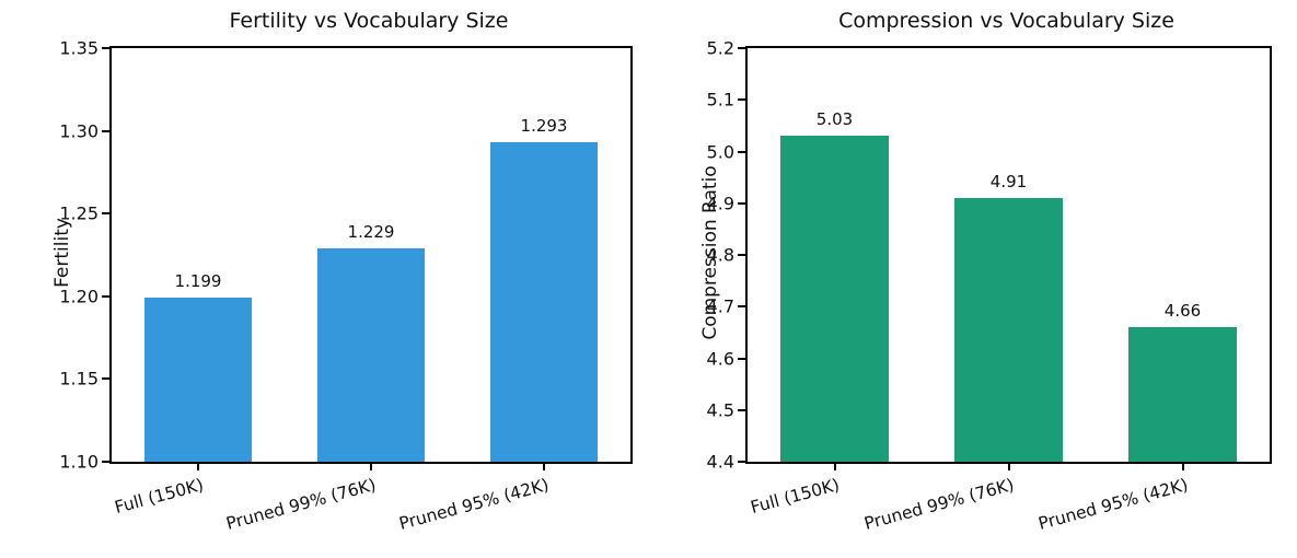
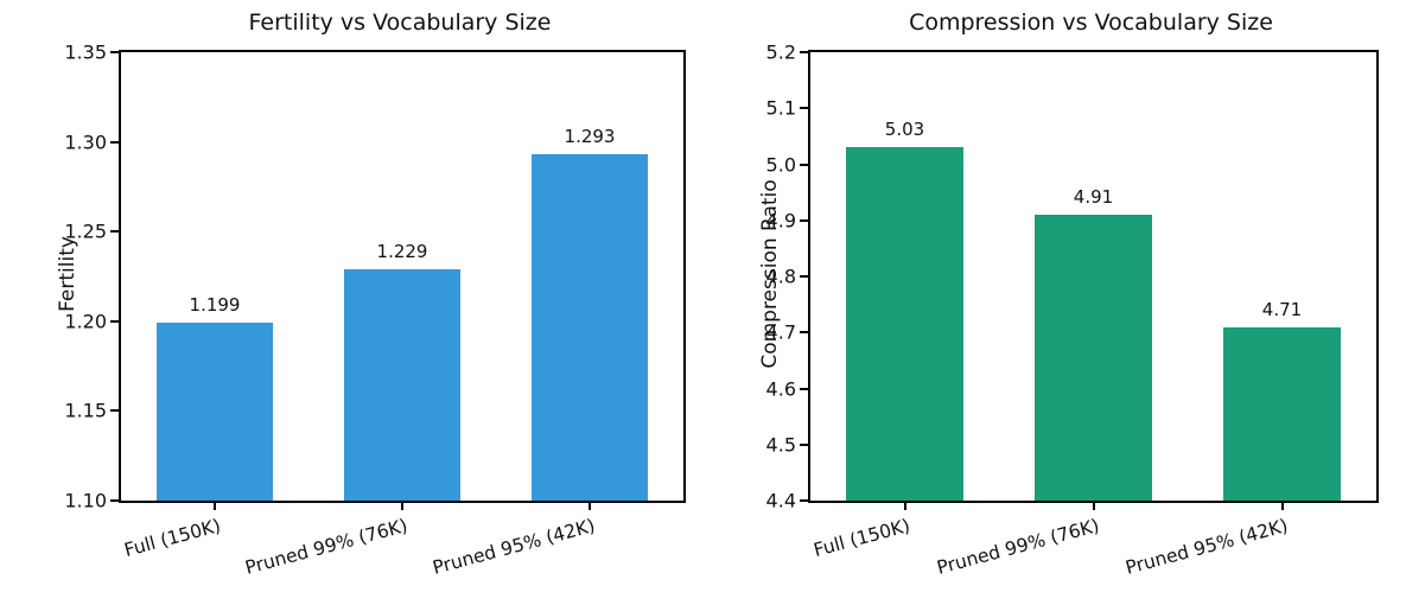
Compression vs Vocabulary Size/Pruned 95% (42K): 4.66 -> 4.71
